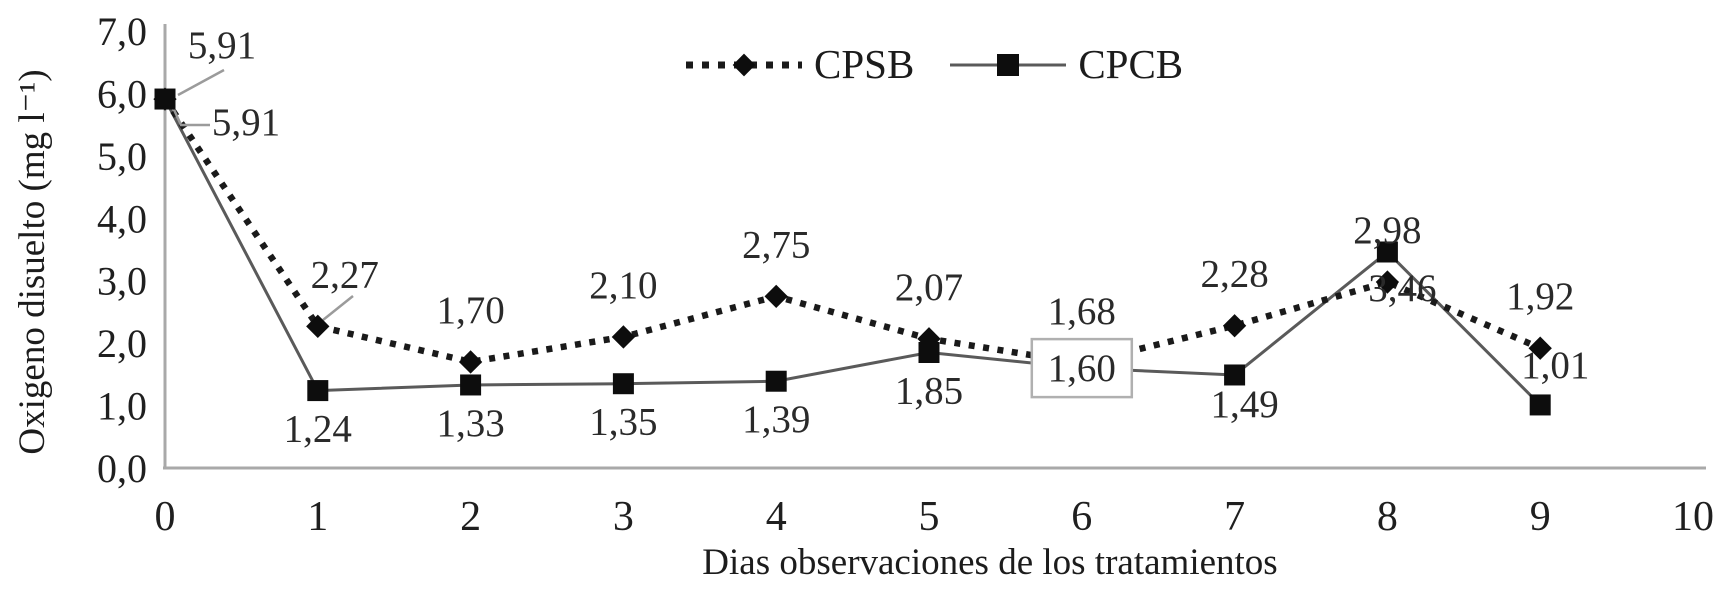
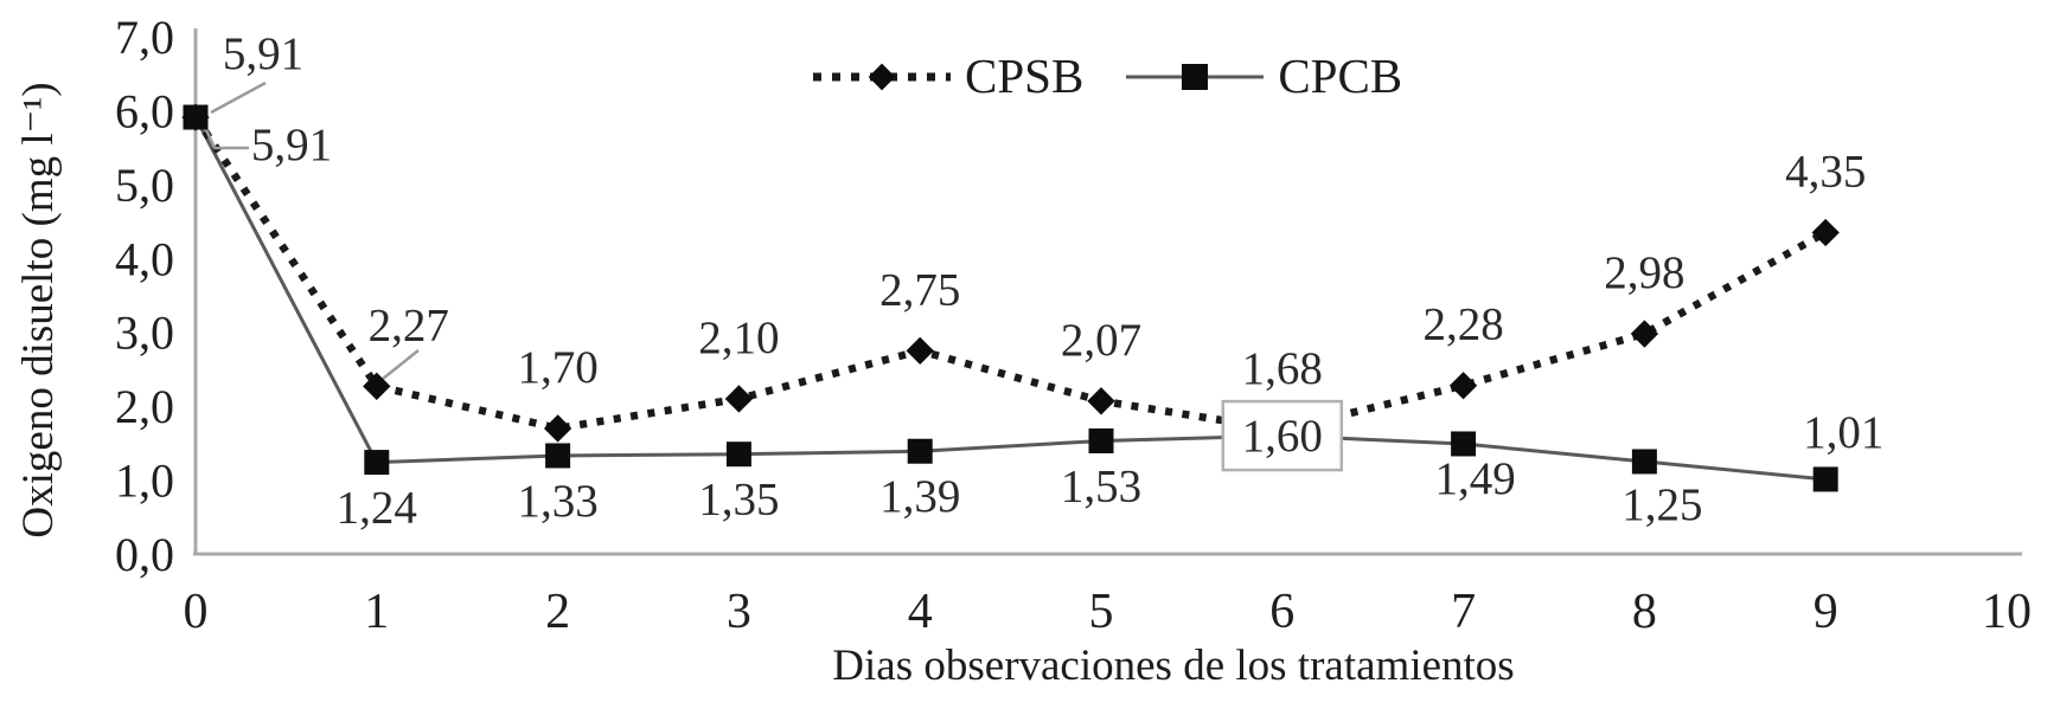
CPCB/5: 1,85 -> 1,53
CPCB/8: 3,46 -> 1,25
CPSB/9: 1,92 -> 4,35
